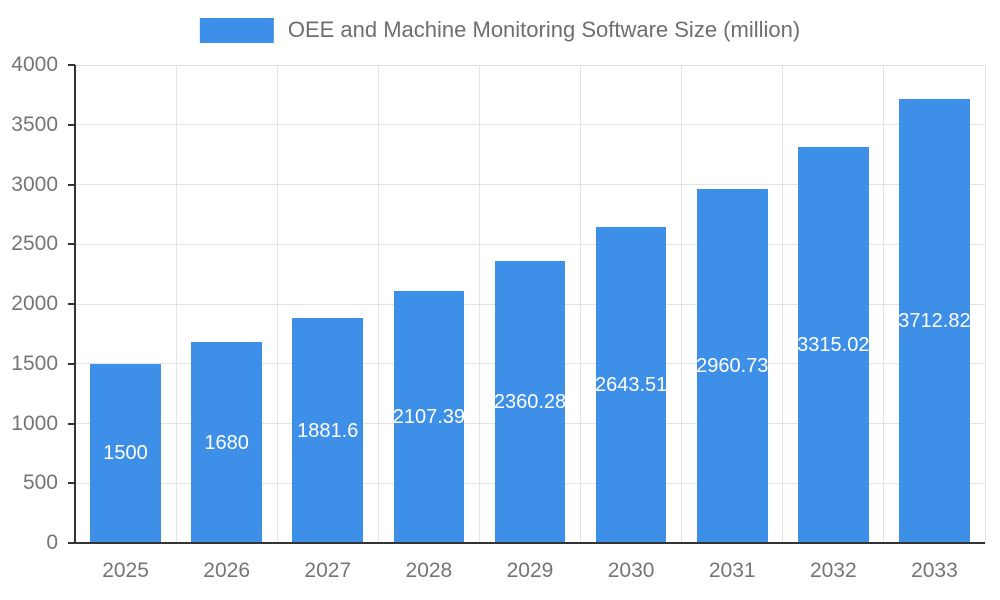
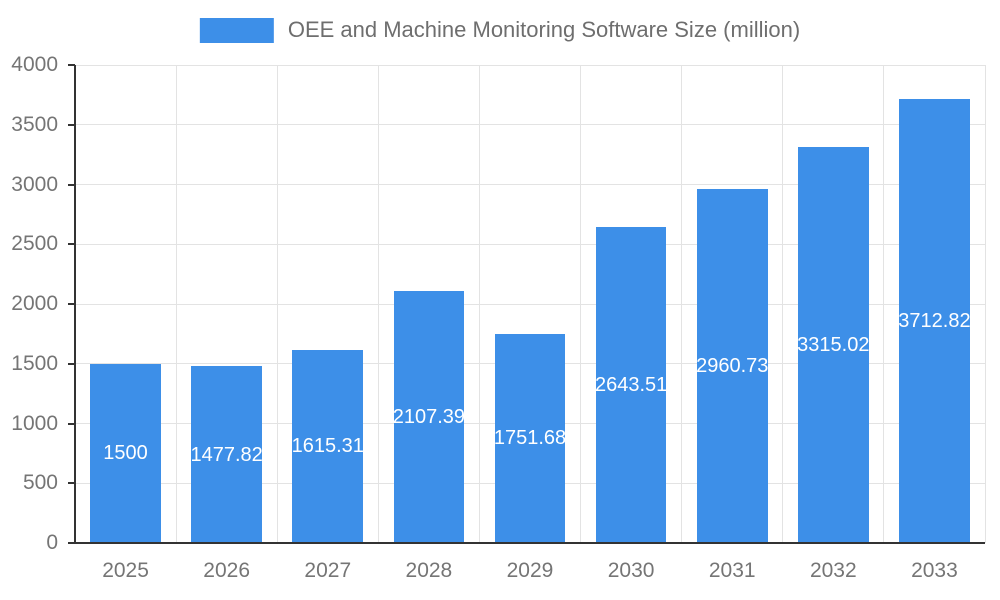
2026: 1680 -> 1477.82
2027: 1881.6 -> 1615.31
2029: 2360.28 -> 1751.68
